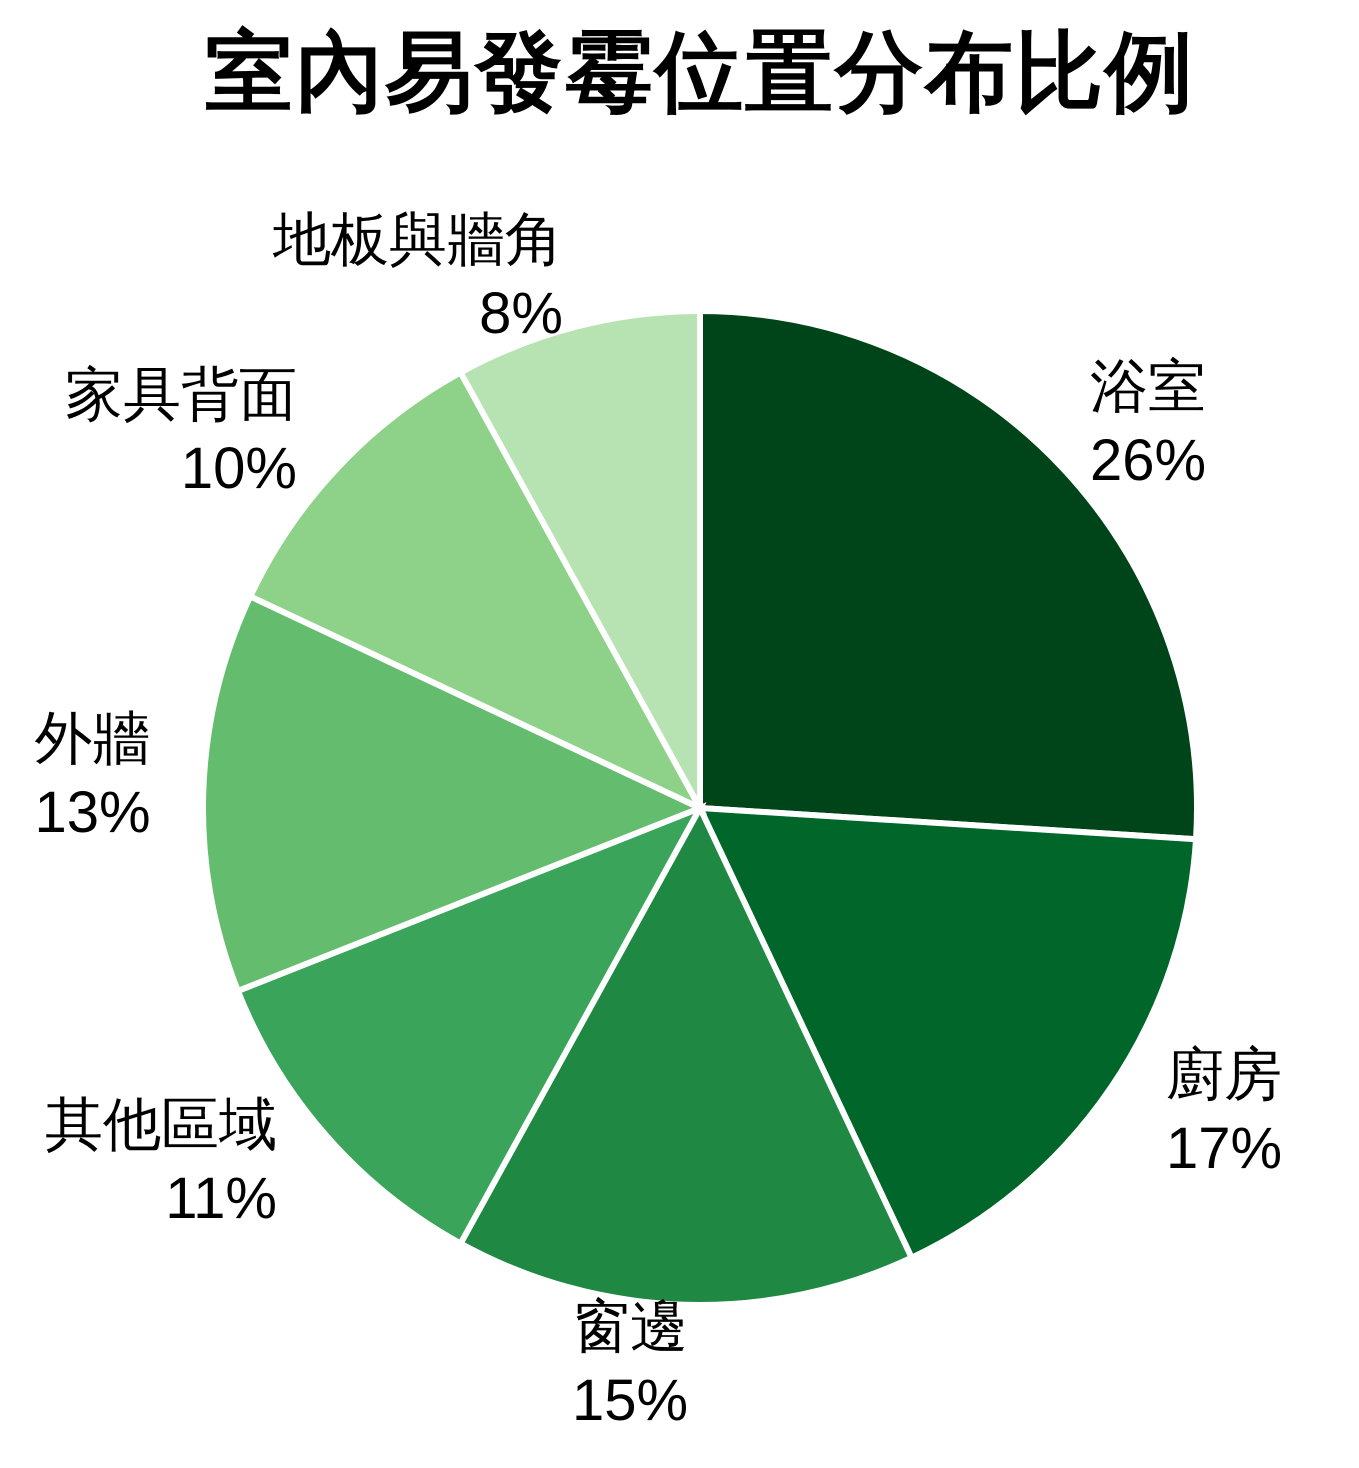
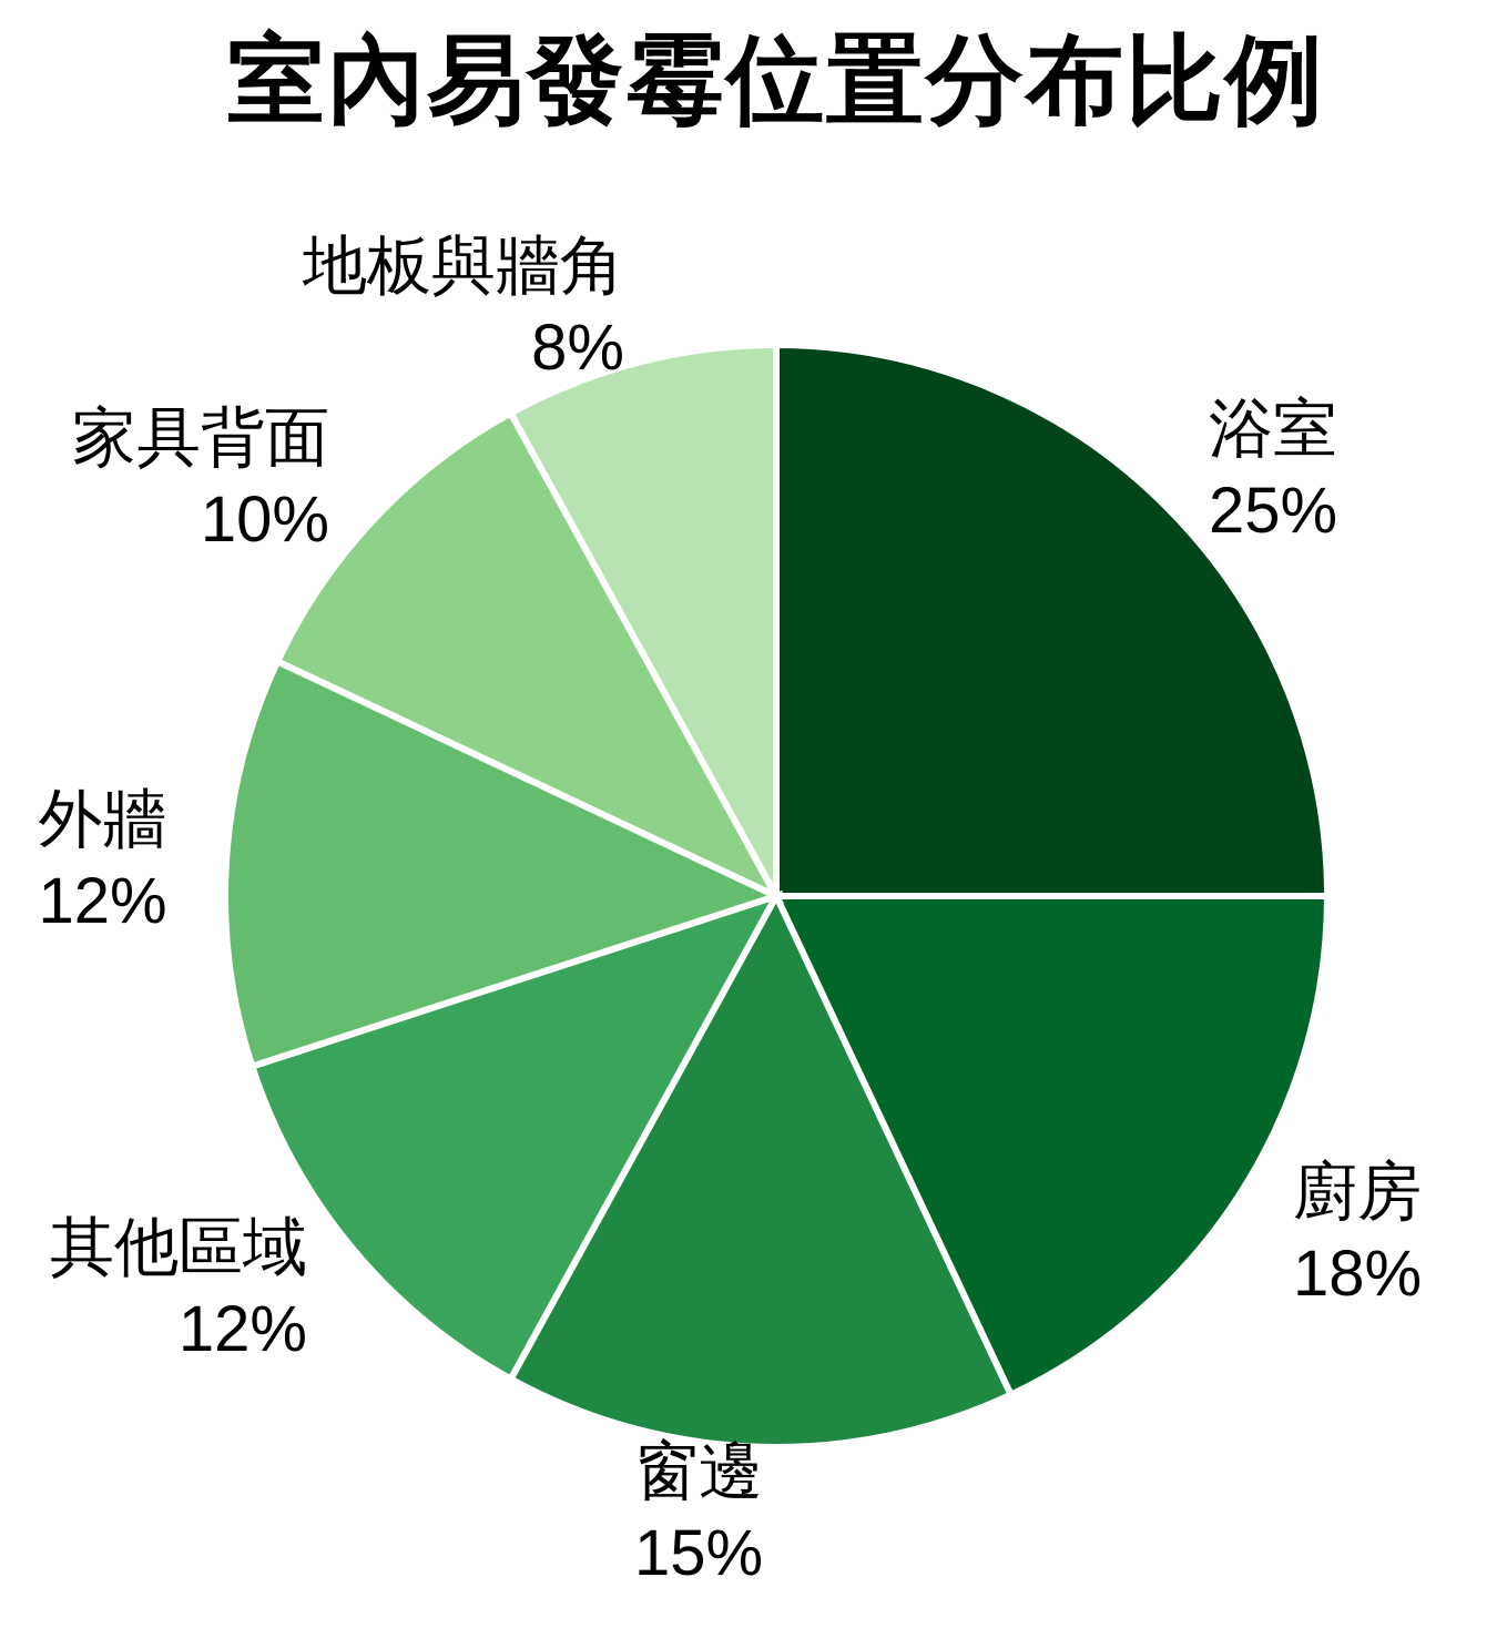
浴室: 26% -> 25%
廚房: 17% -> 18%
其他區域: 11% -> 12%
外牆: 13% -> 12%
